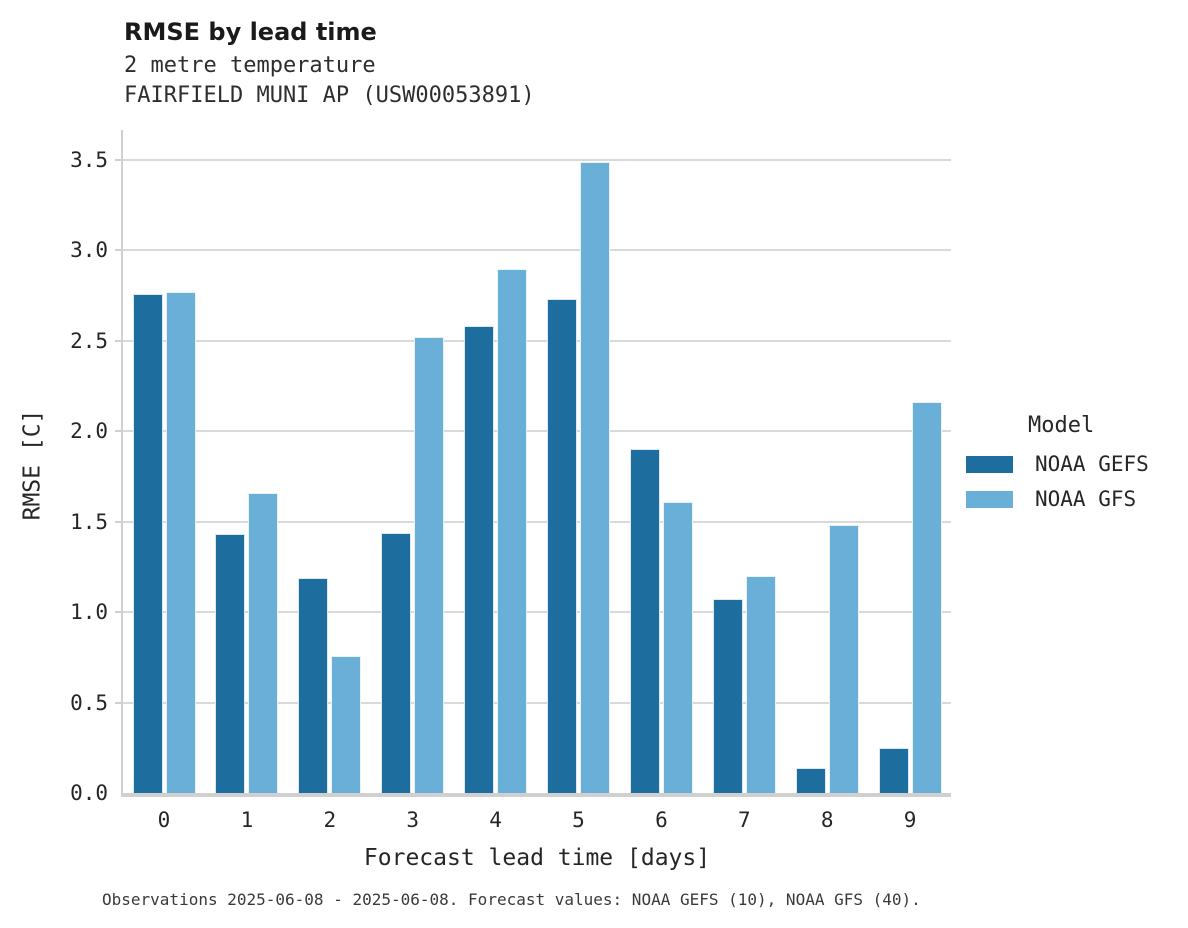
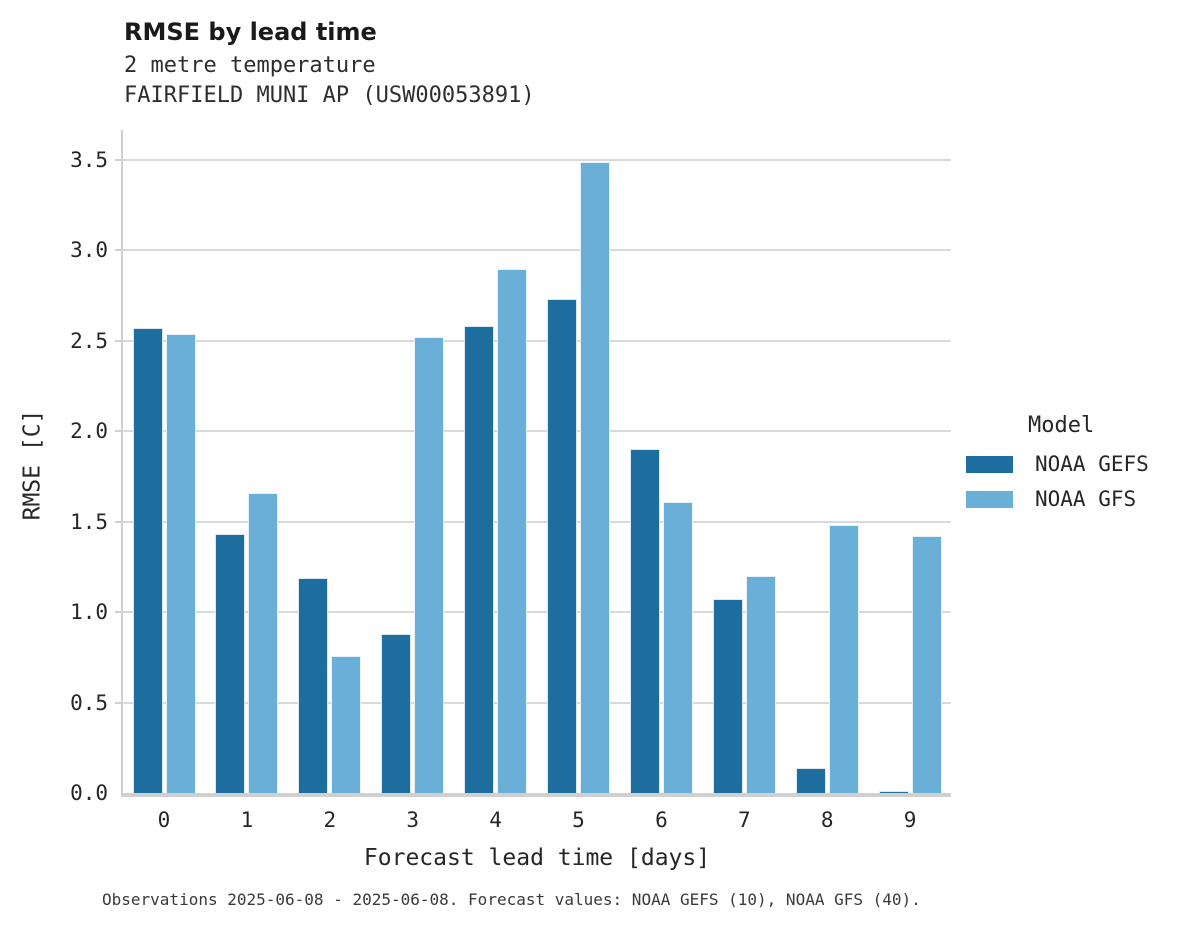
NOAA GEFS/0: 2.76 -> 2.57
NOAA GFS/0: 2.77 -> 2.54
NOAA GEFS/3: 1.44 -> 0.88
NOAA GEFS/9: 0.25 -> 0.01
NOAA GFS/9: 2.16 -> 1.42
